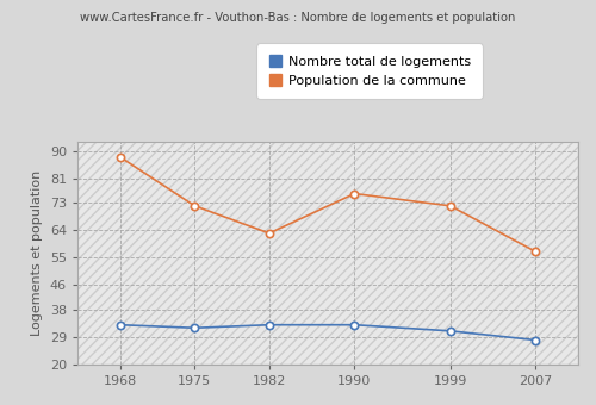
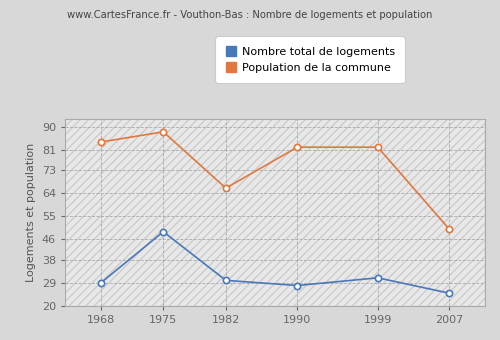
Nombre total de logements/1968: 33 -> 29
Population de la commune/1968: 88 -> 84
Nombre total de logements/1975: 32 -> 49
Population de la commune/1975: 72 -> 88
Nombre total de logements/1982: 33 -> 30
Population de la commune/1982: 63 -> 66
Nombre total de logements/1990: 33 -> 28
Population de la commune/1990: 76 -> 82
Population de la commune/1999: 72 -> 82
Nombre total de logements/2007: 28 -> 25
Population de la commune/2007: 57 -> 50
